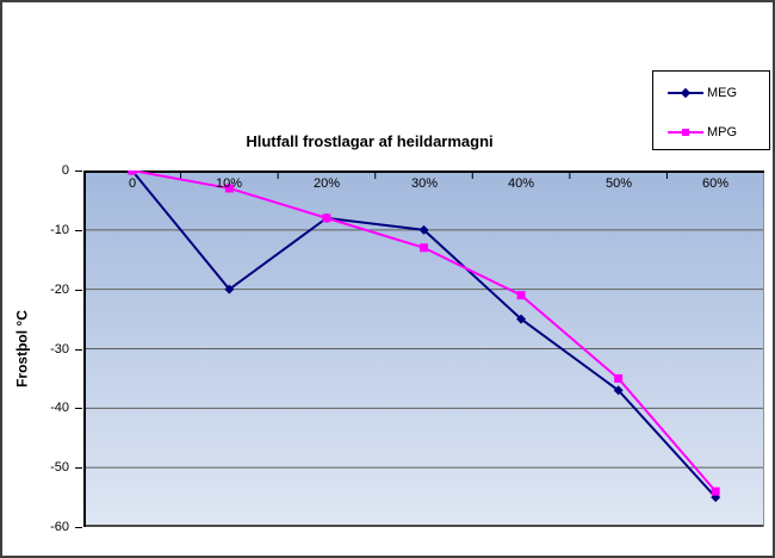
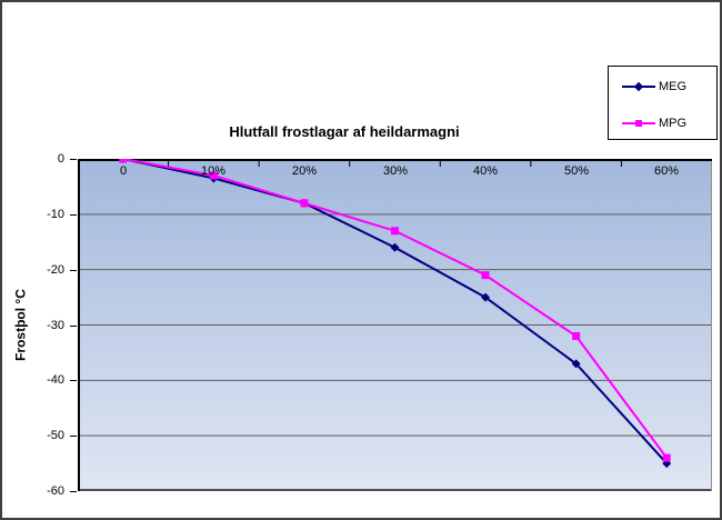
MEG/10%: -20 -> -4
MEG/30%: -10 -> -16
MPG/50%: -35 -> -32
